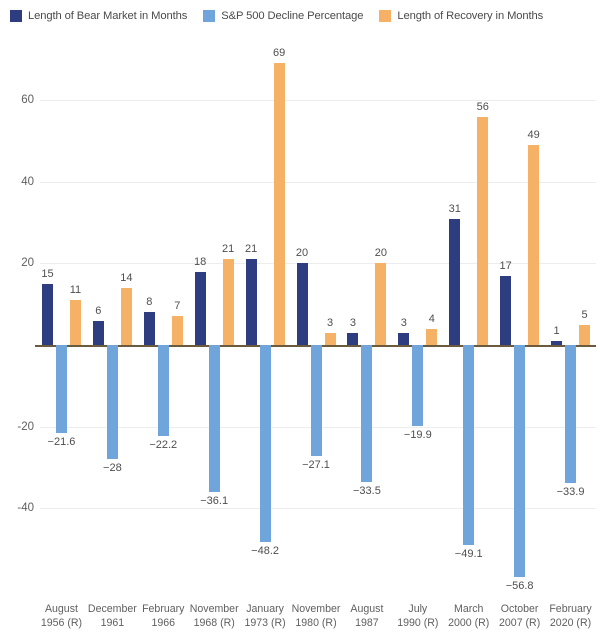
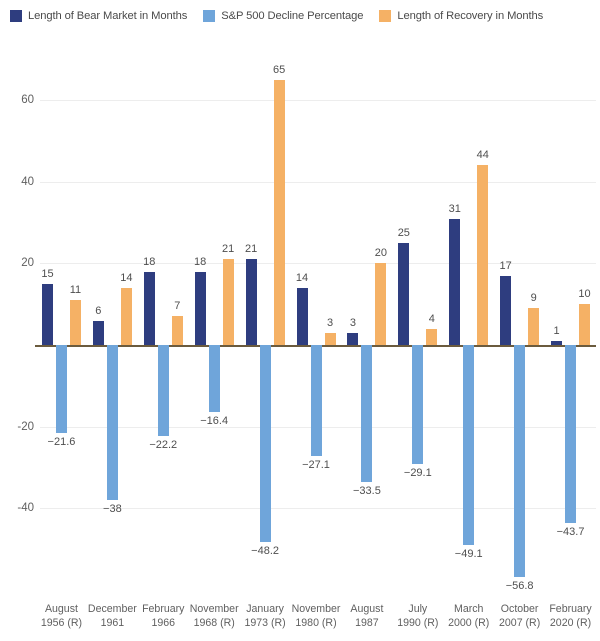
S&P 500 Decline Percentage/December 1961: −28 -> −38
Length of Bear Market in Months/February 1966: 8 -> 18
S&P 500 Decline Percentage/November 1968 (R): −36.1 -> −16.4
Length of Recovery in Months/January 1973 (R): 69 -> 65
Length of Bear Market in Months/November 1980 (R): 20 -> 14
Length of Bear Market in Months/July 1990 (R): 3 -> 25
S&P 500 Decline Percentage/July 1990 (R): −19.9 -> −29.1
Length of Recovery in Months/March 2000 (R): 56 -> 44
Length of Recovery in Months/October 2007 (R): 49 -> 9
S&P 500 Decline Percentage/February 2020 (R): −33.9 -> −43.7
Length of Recovery in Months/February 2020 (R): 5 -> 10
